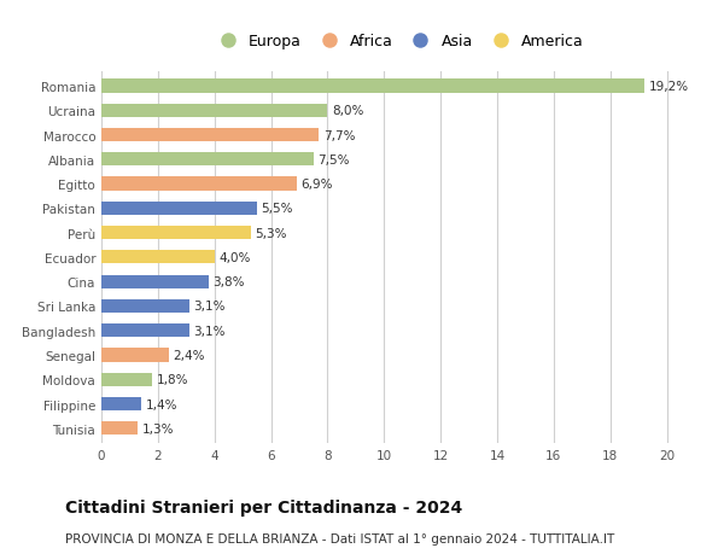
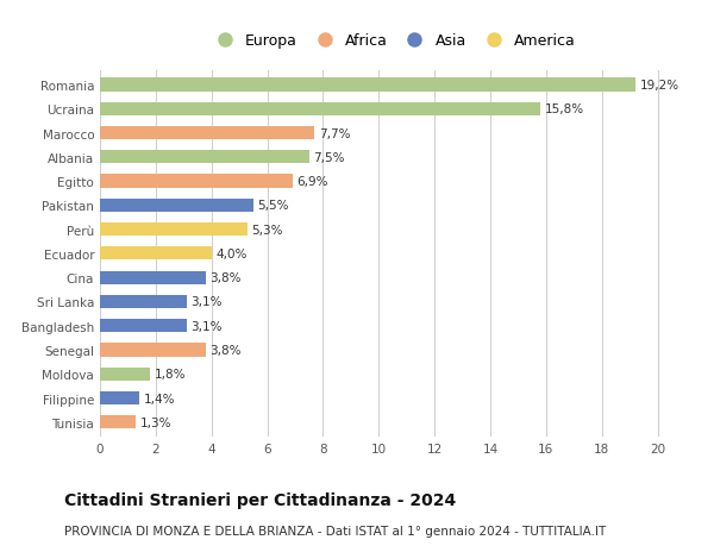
Ucraina: 8,0% -> 15,8%
Senegal: 2,4% -> 3,8%
